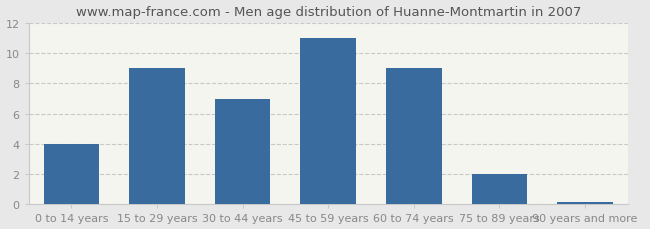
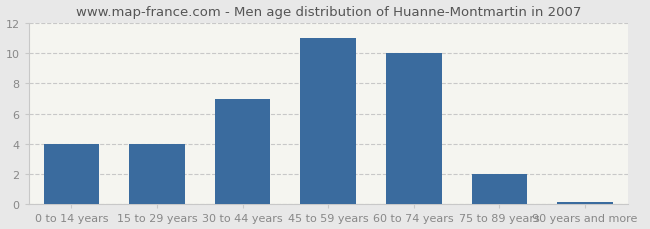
15 to 29 years: 9.0 -> 4.0
60 to 74 years: 9.0 -> 10.0
